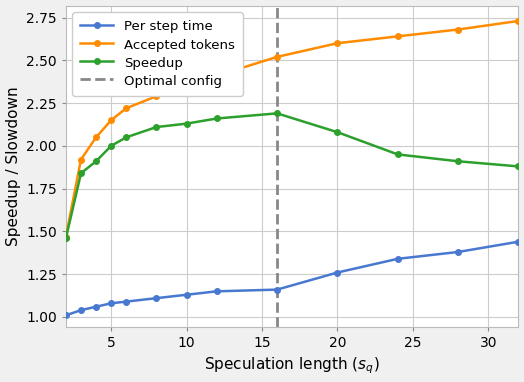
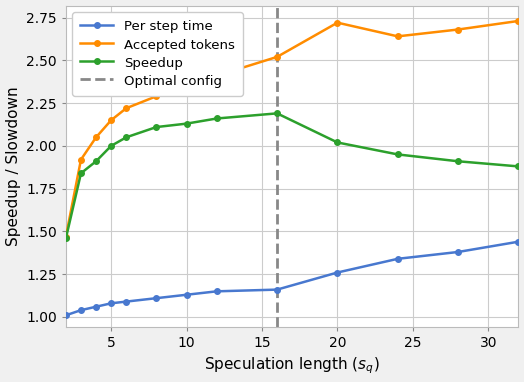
Accepted tokens/20: 2.60 -> 2.72
Speedup/20: 2.08 -> 2.02
